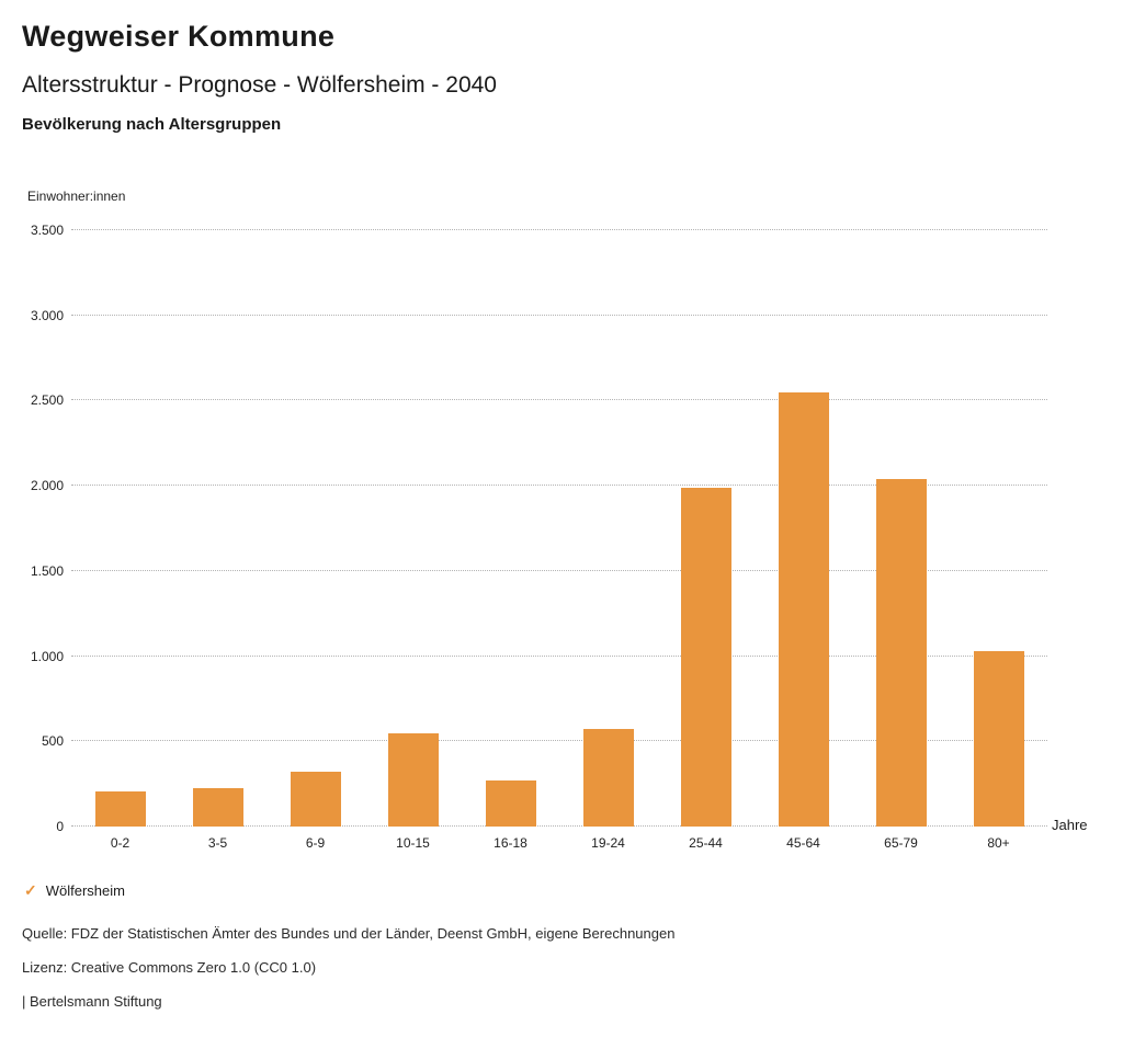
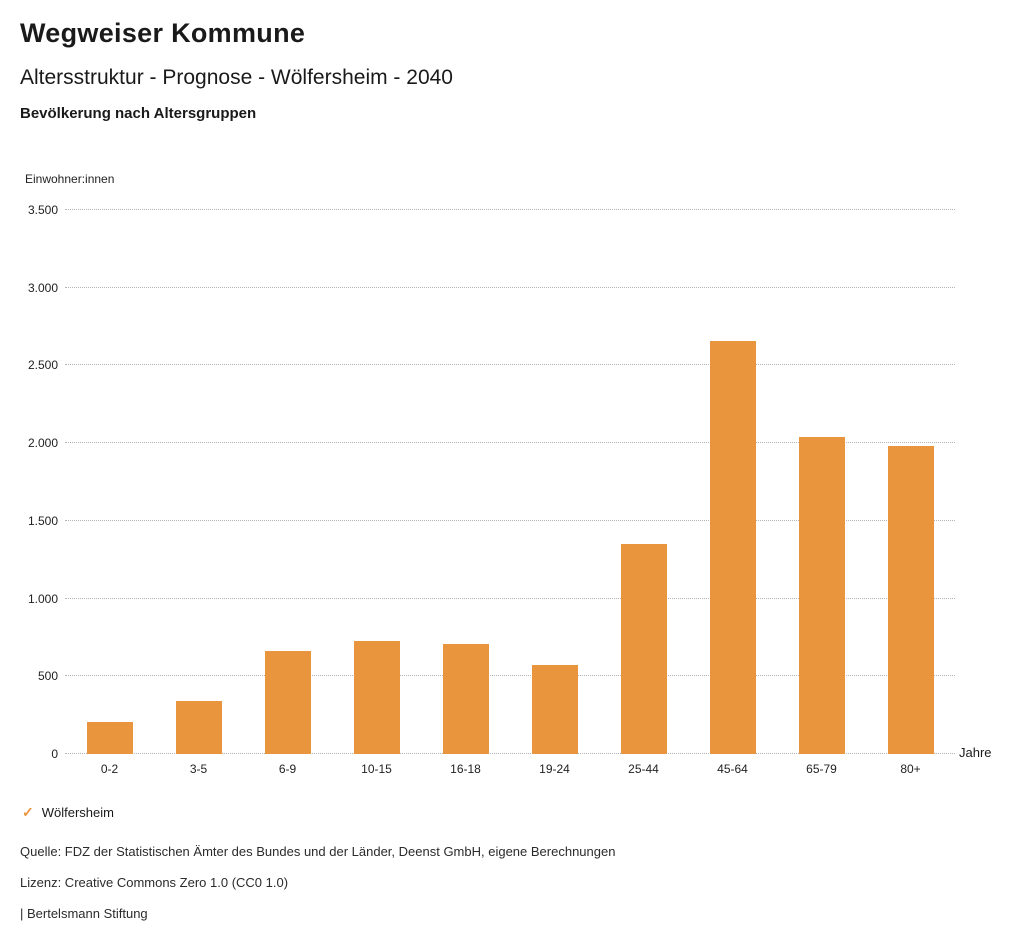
3-5: 220 -> 340
6-9: 320 -> 660
10-15: 540 -> 730
16-18: 270 -> 710
25-44: 1990 -> 1350
45-64: 2550 -> 2660
80+: 1030 -> 1980
